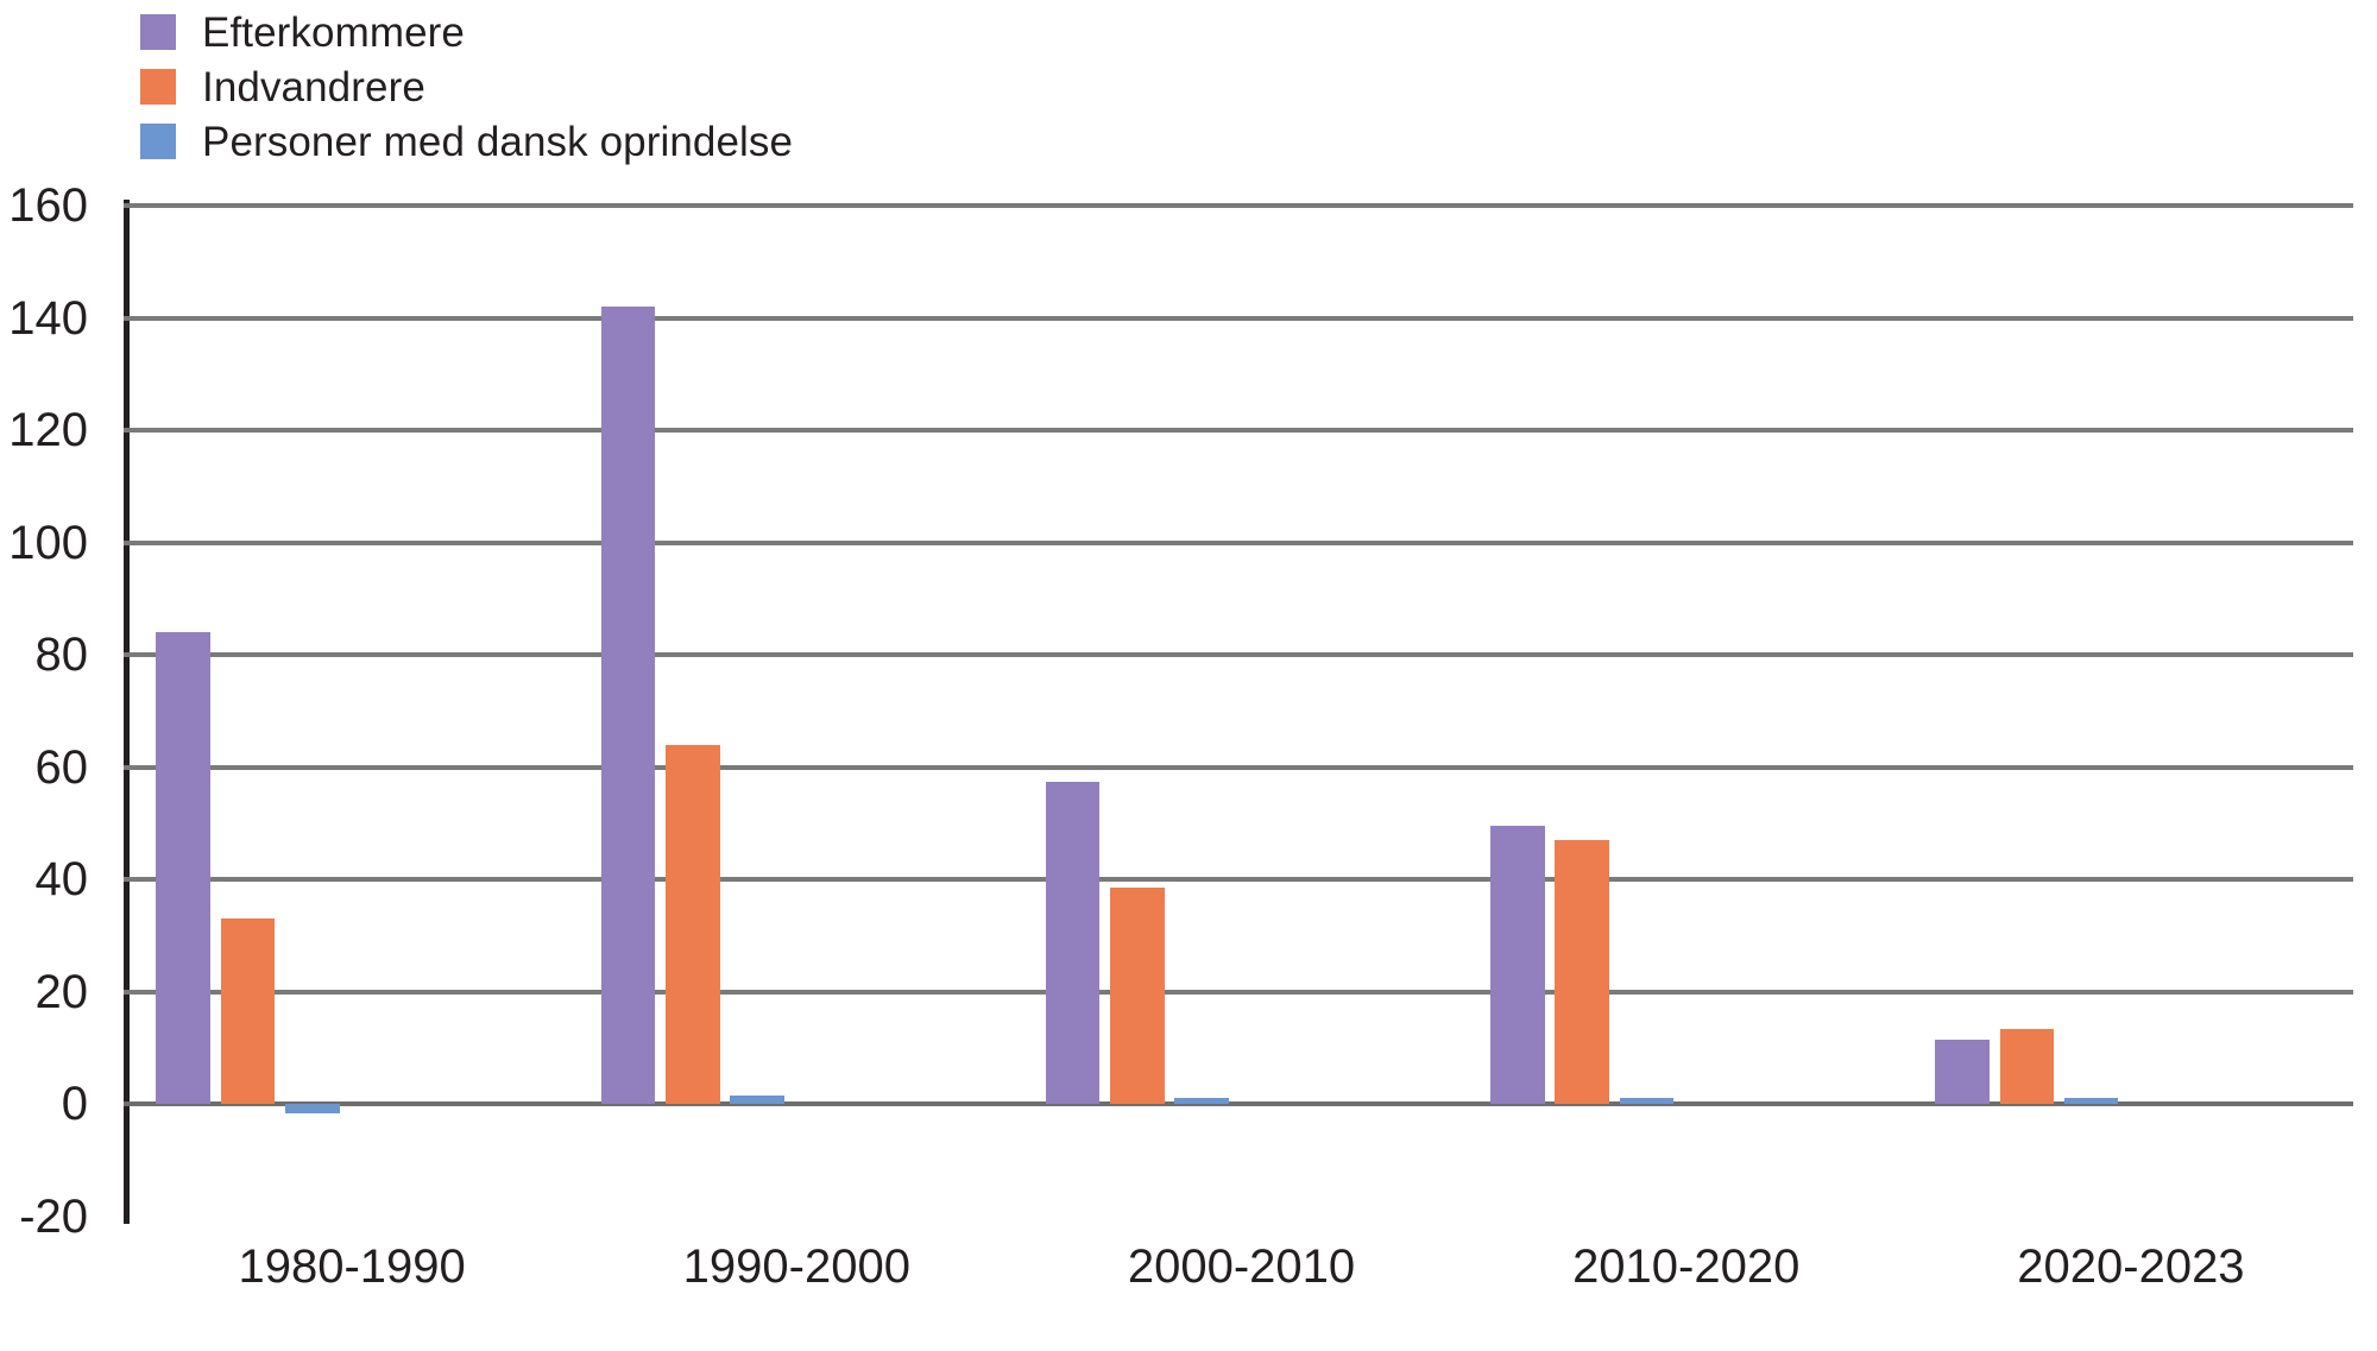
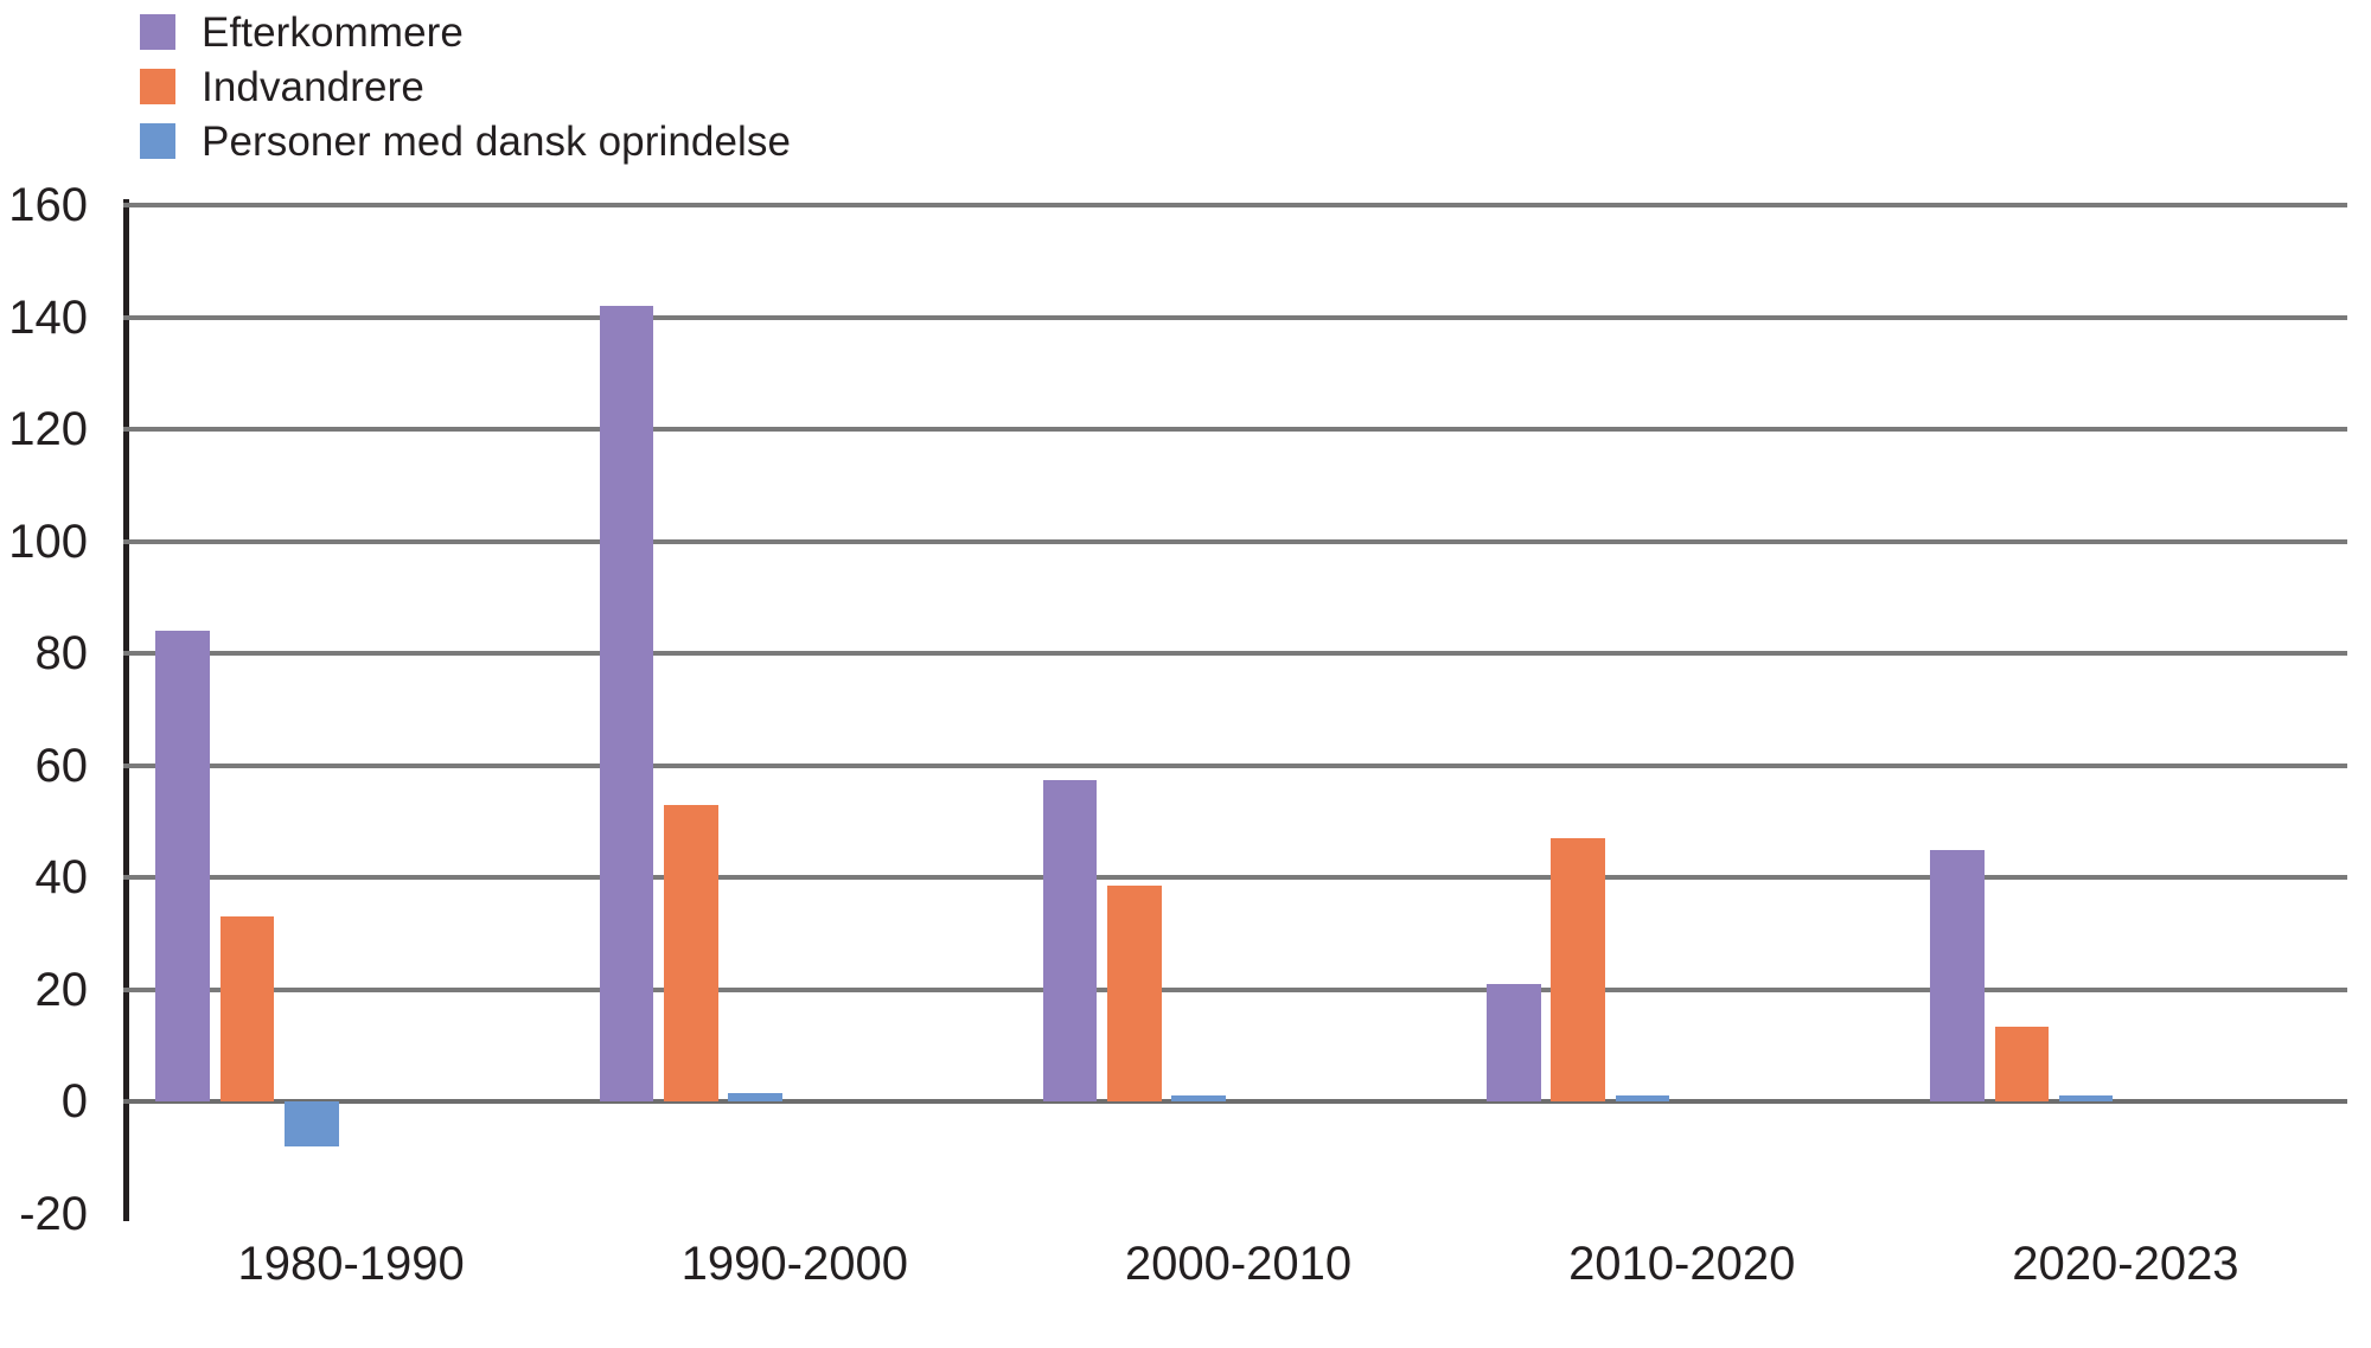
Personer med dansk oprindelse/1980-1990: -2 -> -8
Indvandrere/1990-2000: 64 -> 53
Efterkommere/2010-2020: 50 -> 21
Efterkommere/2020-2023: 12 -> 45
